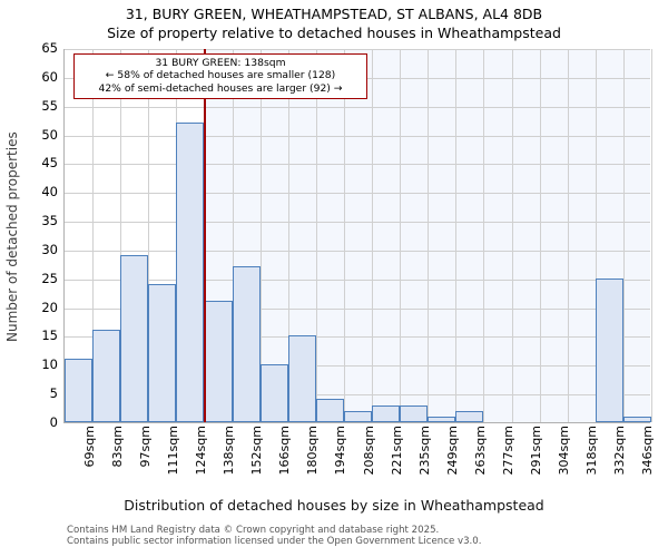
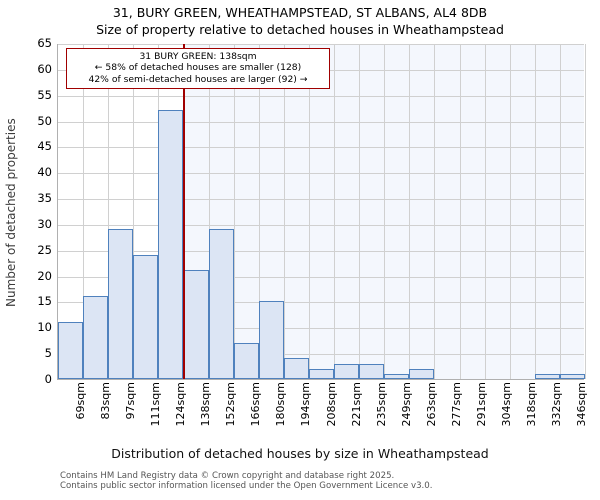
152sqm: 27 -> 29
166sqm: 10 -> 7
332sqm: 25 -> 1
